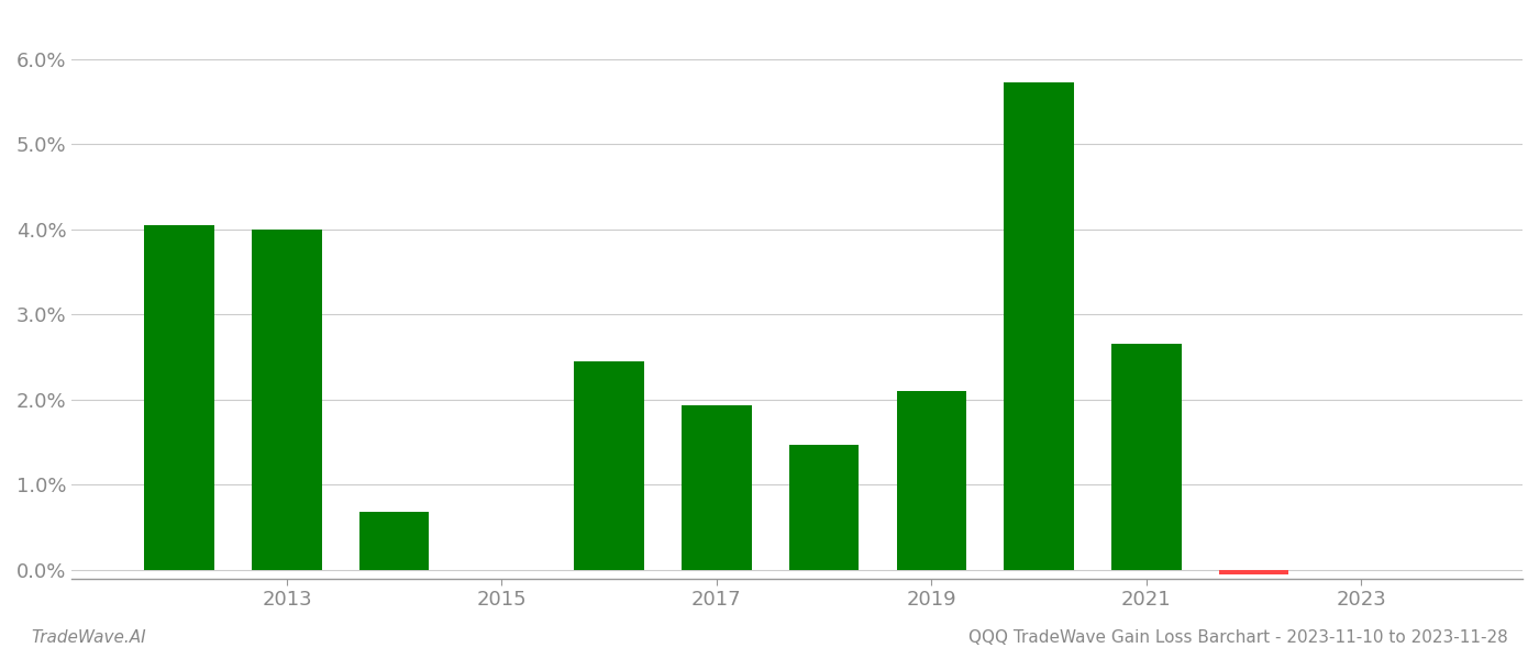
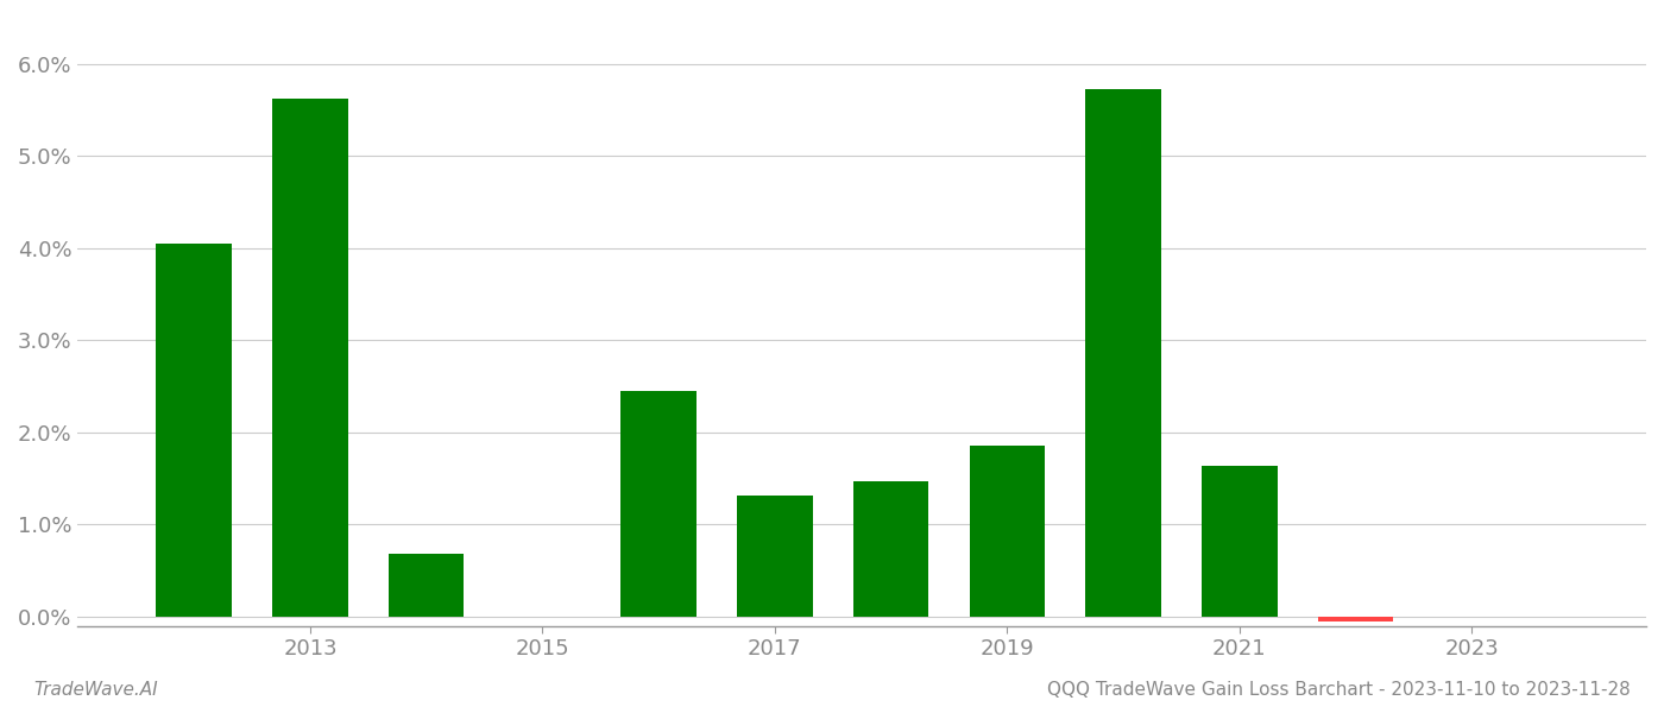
2013: 4.00% -> 5.62%
2017: 1.93% -> 1.32%
2019: 2.10% -> 1.86%
2021: 2.65% -> 1.64%
